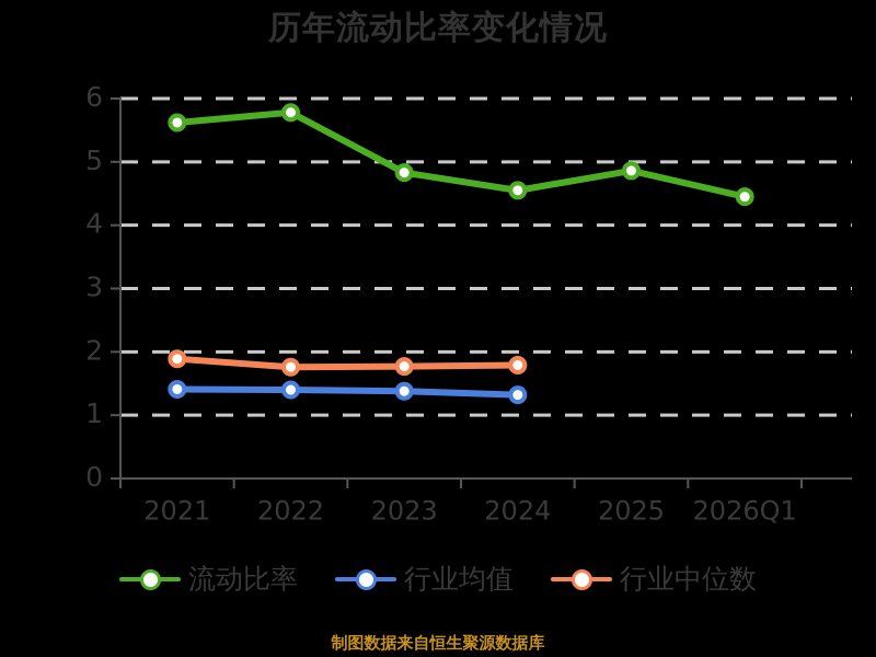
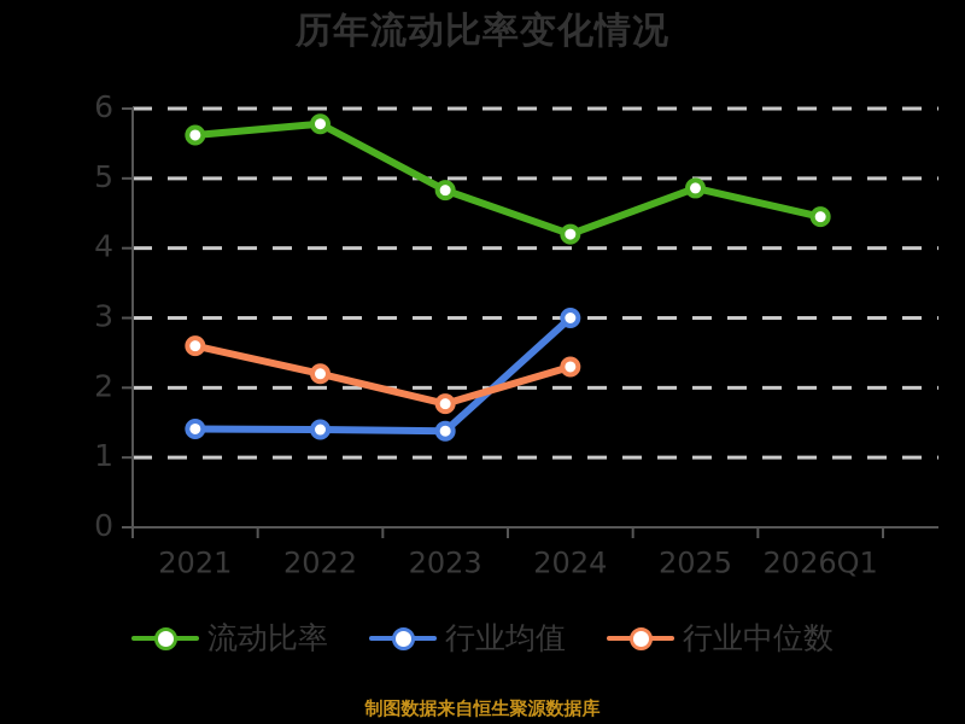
行业中位数/2021: 1.9 -> 2.6
行业中位数/2022: 1.8 -> 2.2
流动比率/2024: 4.5 -> 4.2
行业均值/2024: 1.3 -> 3.0
行业中位数/2024: 1.8 -> 2.3
